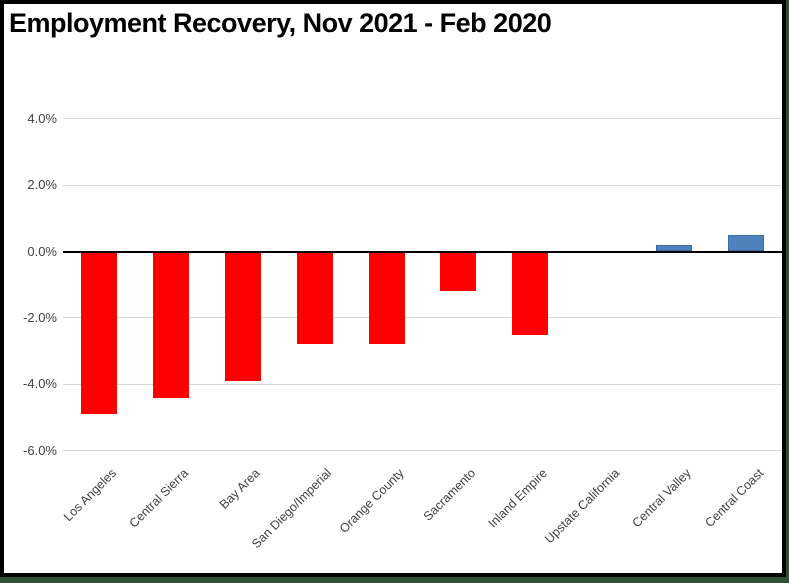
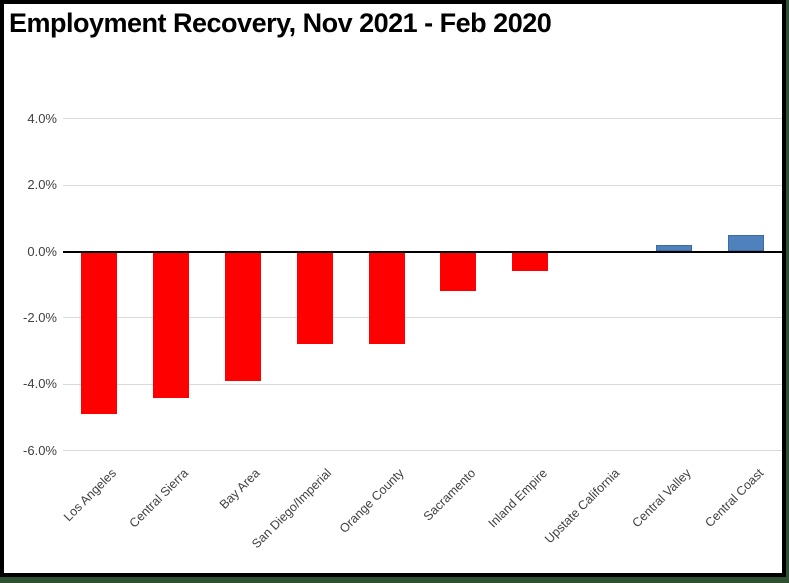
Inland Empire: -2.5% -> -0.6%
